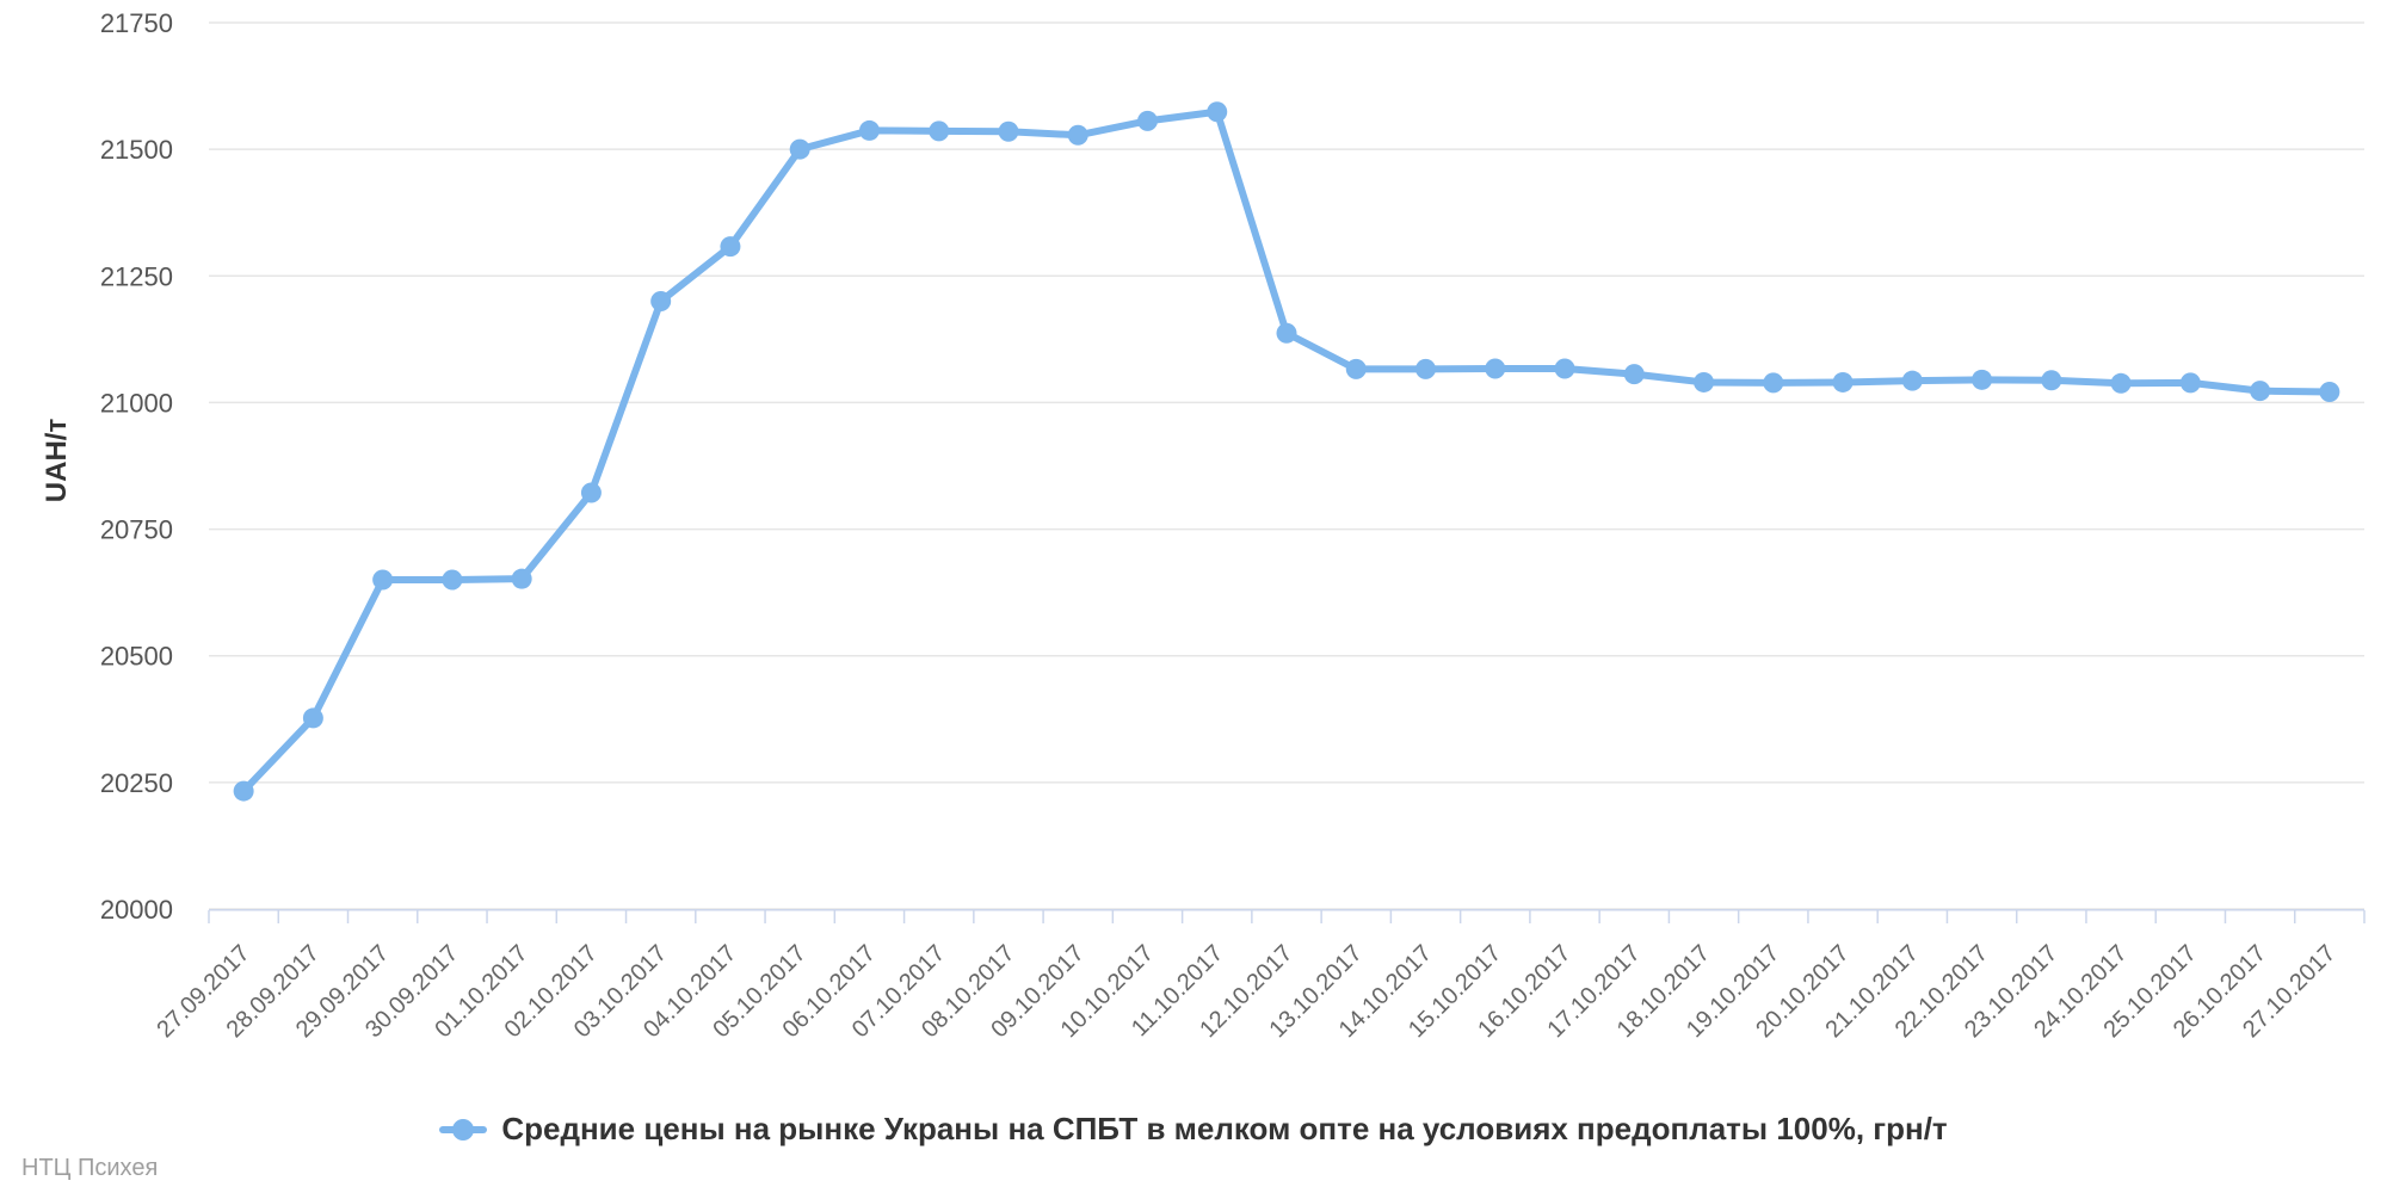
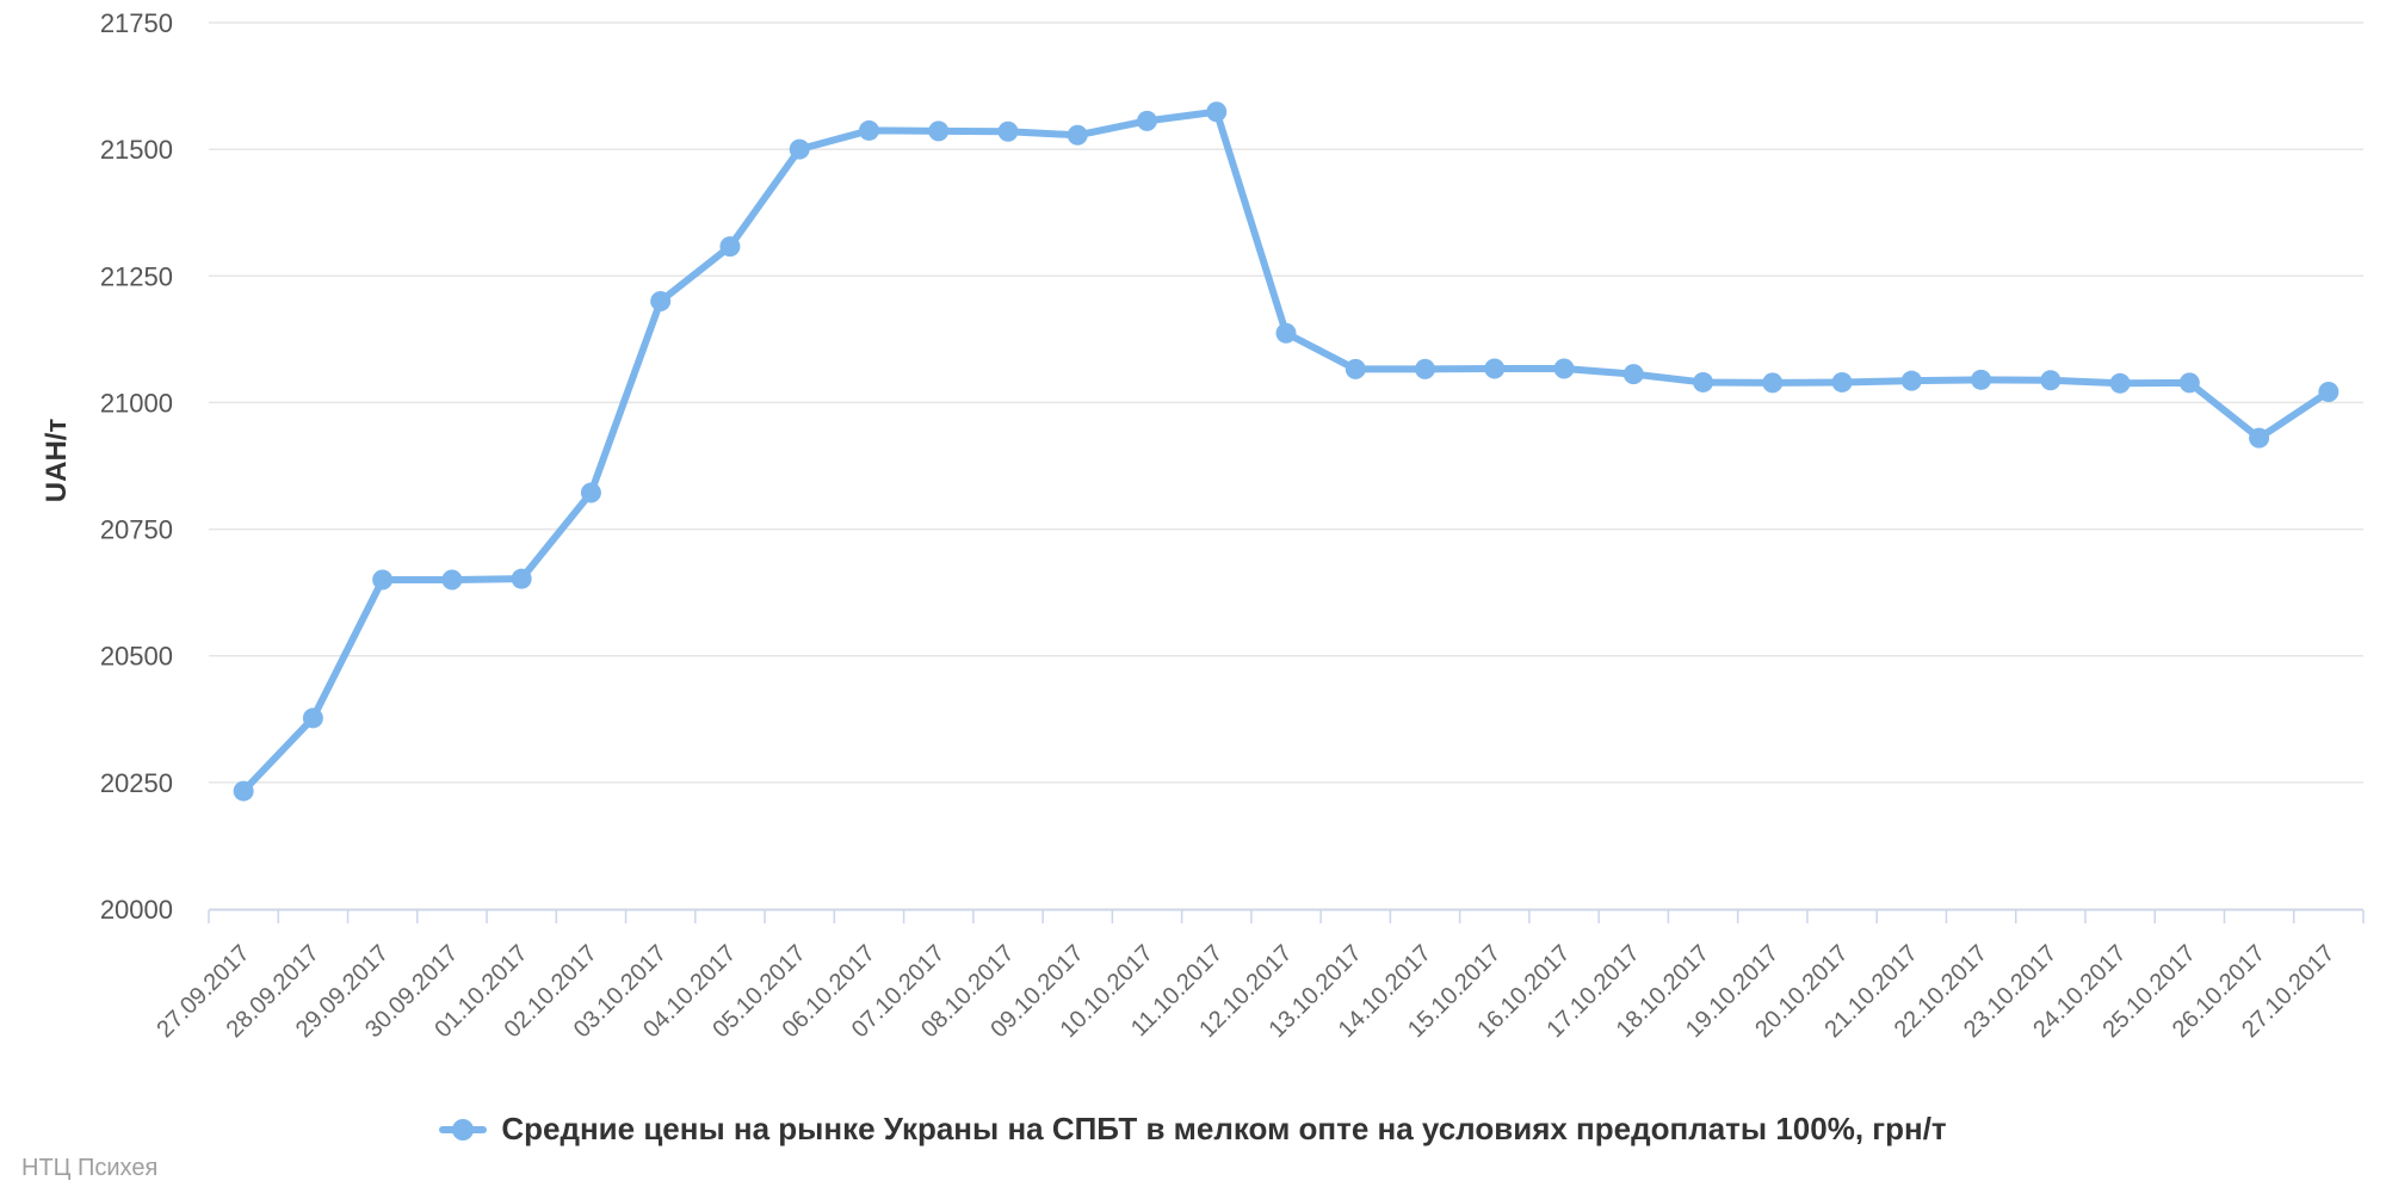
26.10.2017: 21020 -> 20930
